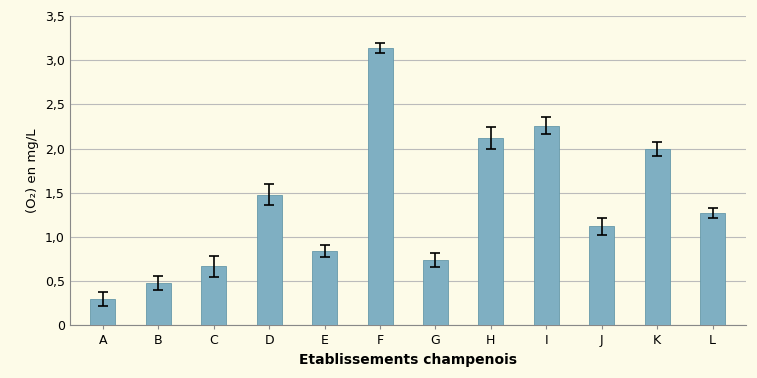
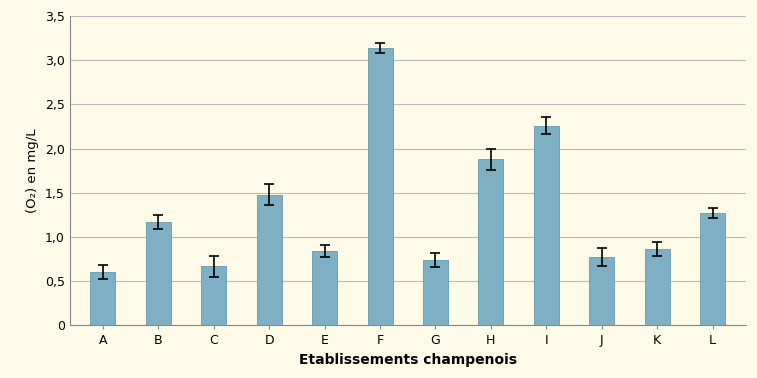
A: 0,30 -> 0,60
B: 0,48 -> 1,17
H: 2,12 -> 1,88
J: 1,12 -> 0,77
K: 2,00 -> 0,86
